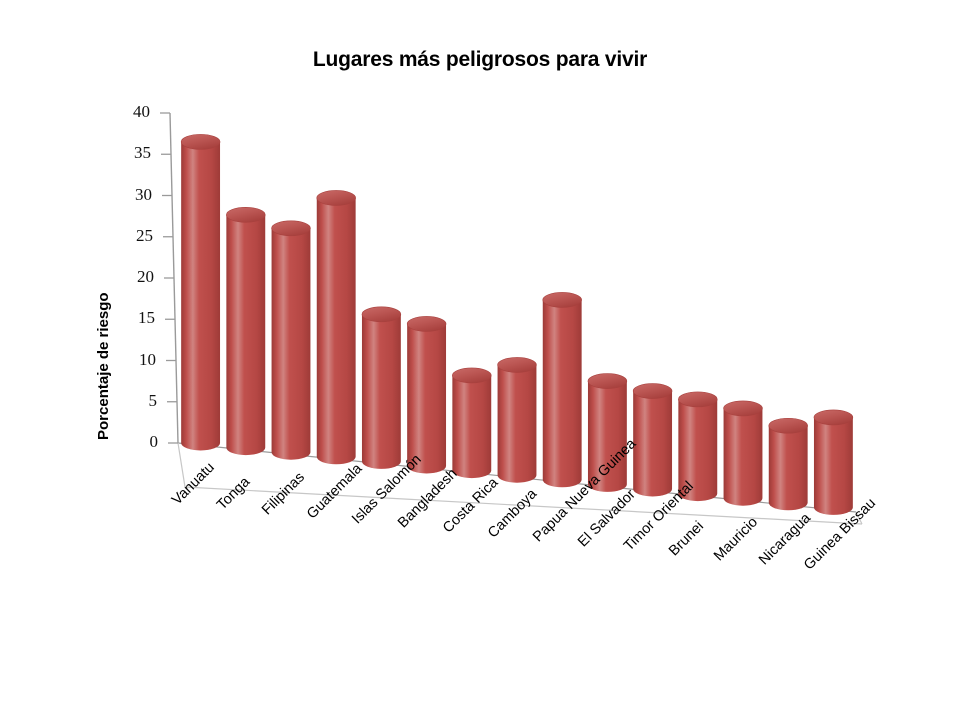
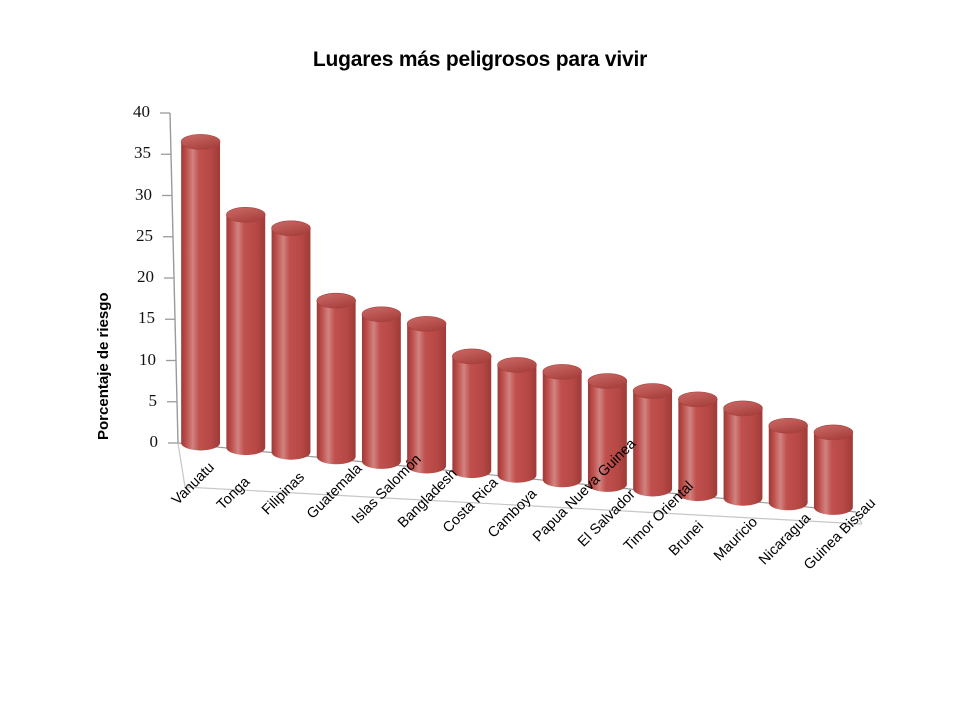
Guatemala: 32 -> 19
Costa Rica: 12 -> 14
Papua Nueva Guinea: 23 -> 14
Guinea Bissau: 12 -> 10
